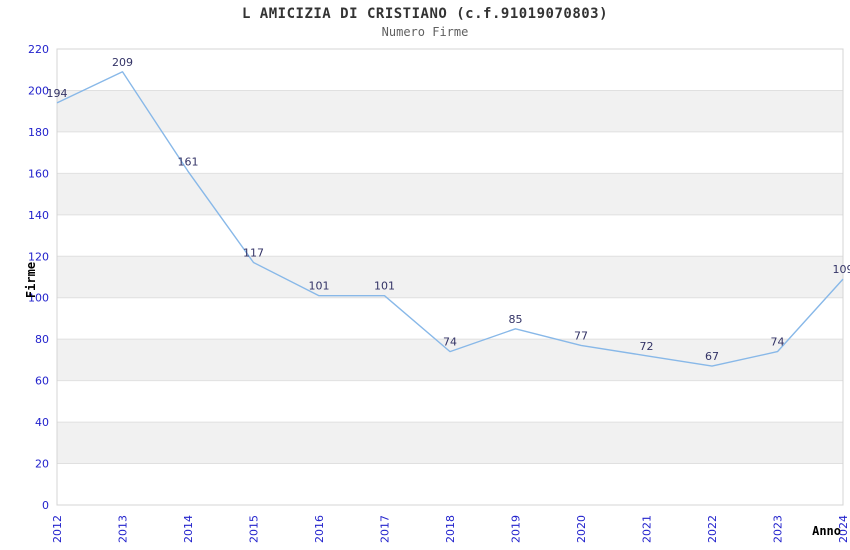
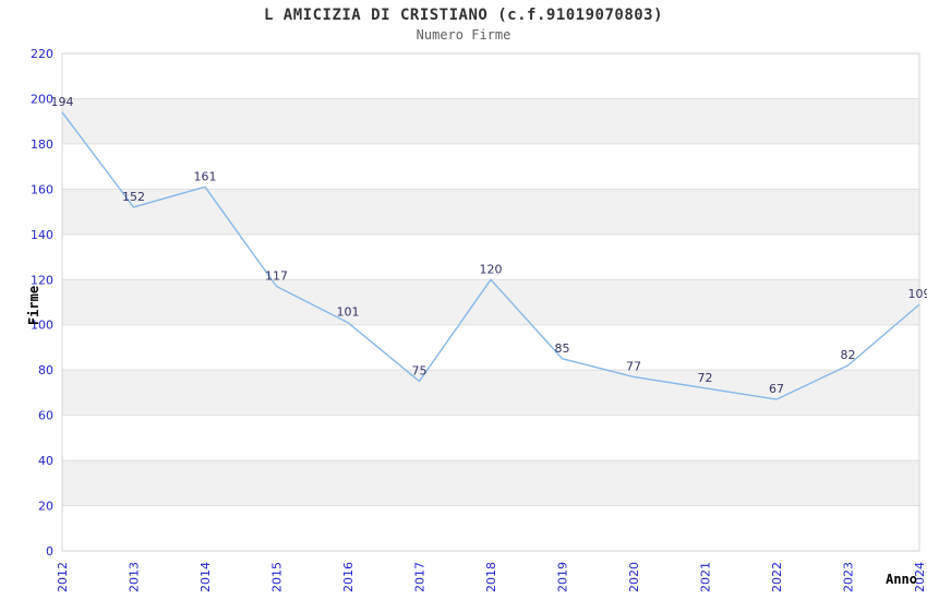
2013: 209 -> 152
2017: 101 -> 75
2018: 74 -> 120
2023: 74 -> 82
